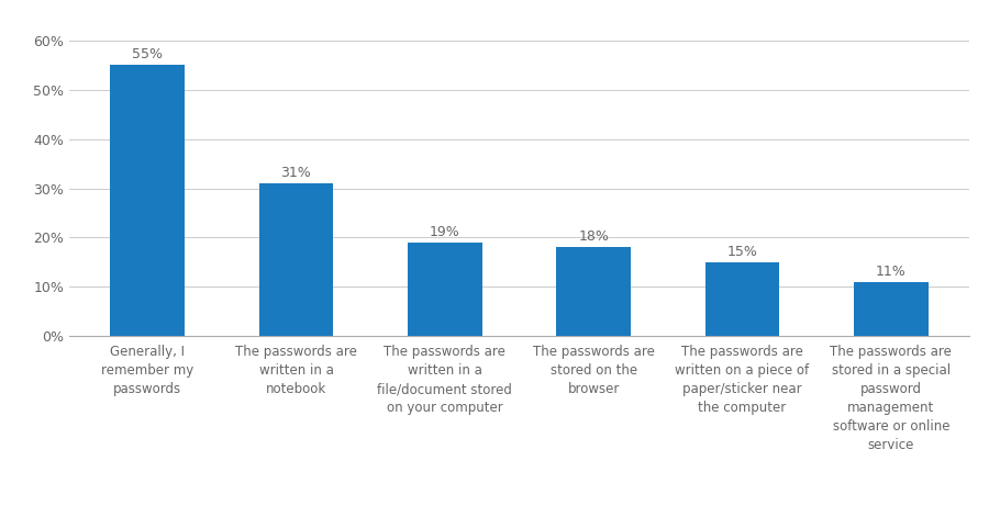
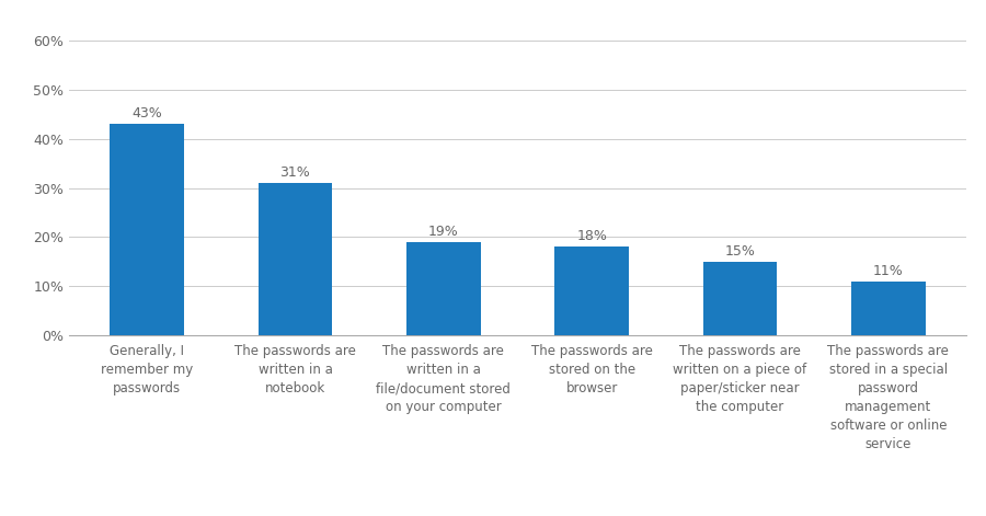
Generally, I remember my passwords: 55% -> 43%
